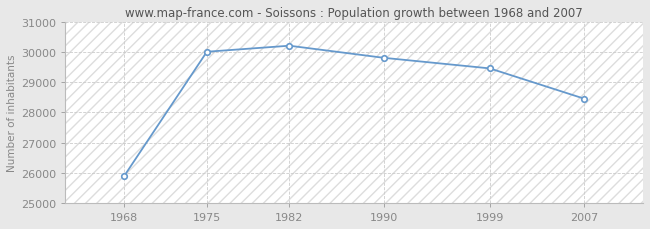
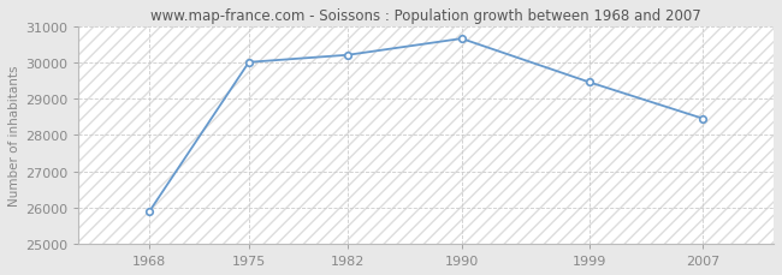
1990: 29800 -> 30650
